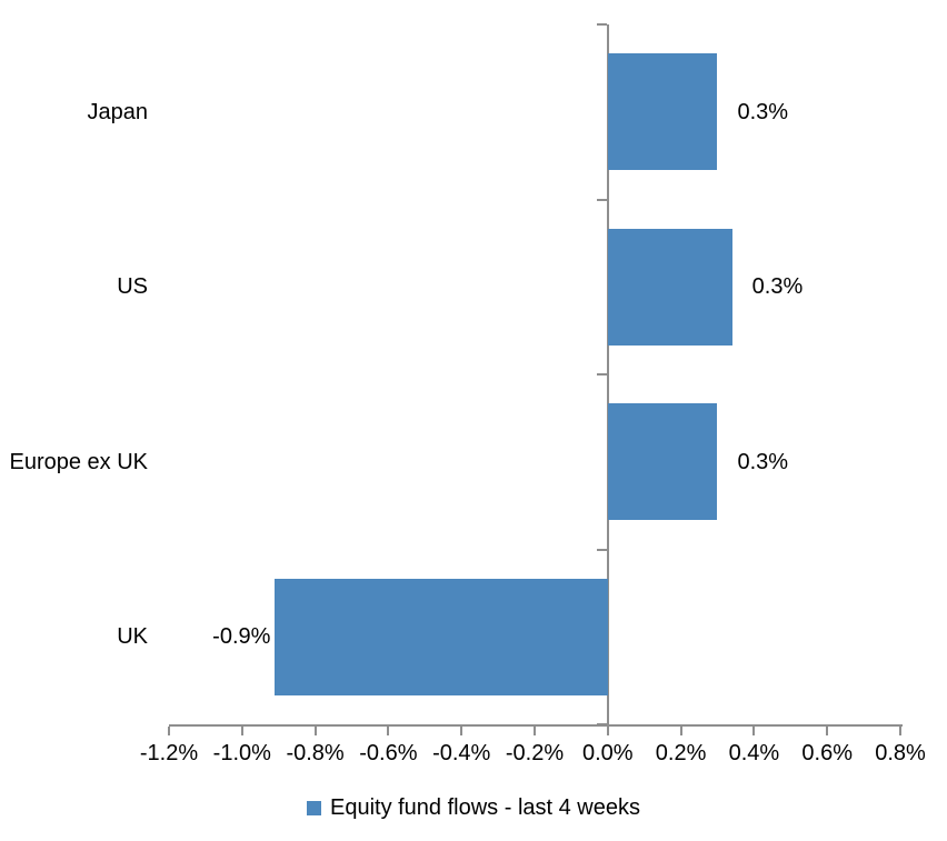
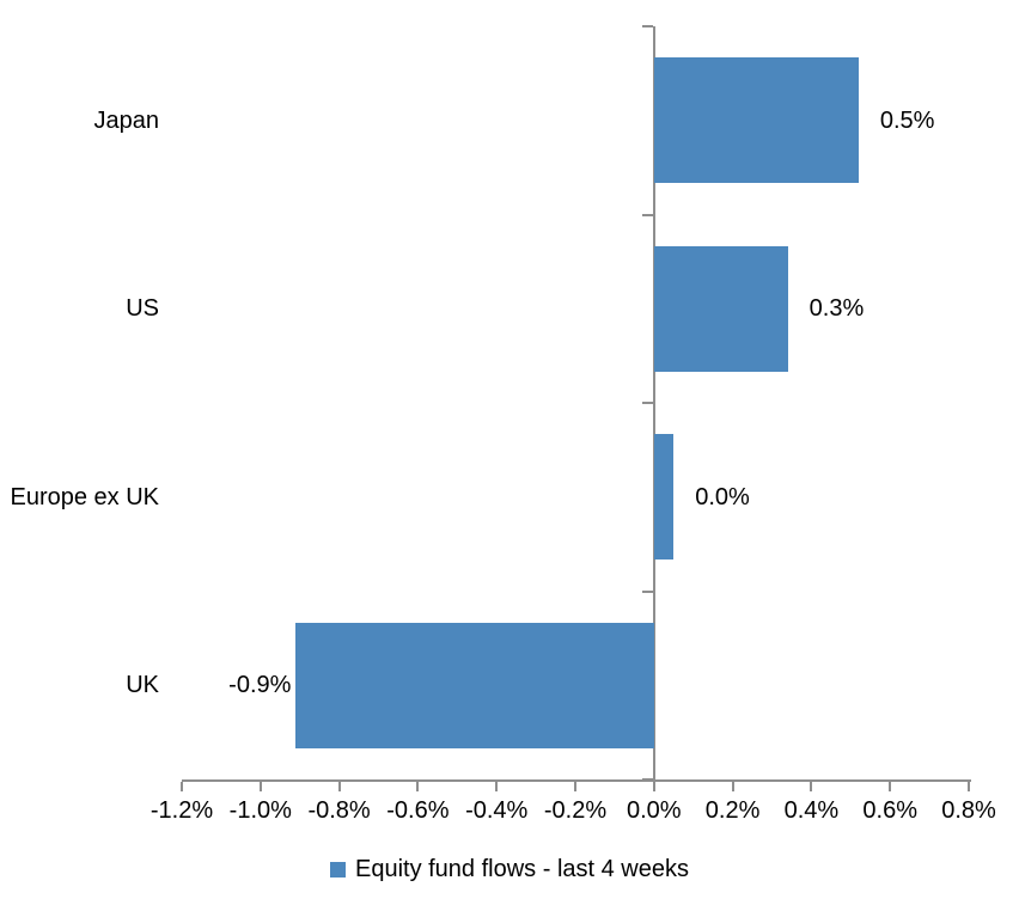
Japan: 0.3% -> 0.5%
Europe ex UK: 0.3% -> 0.0%
